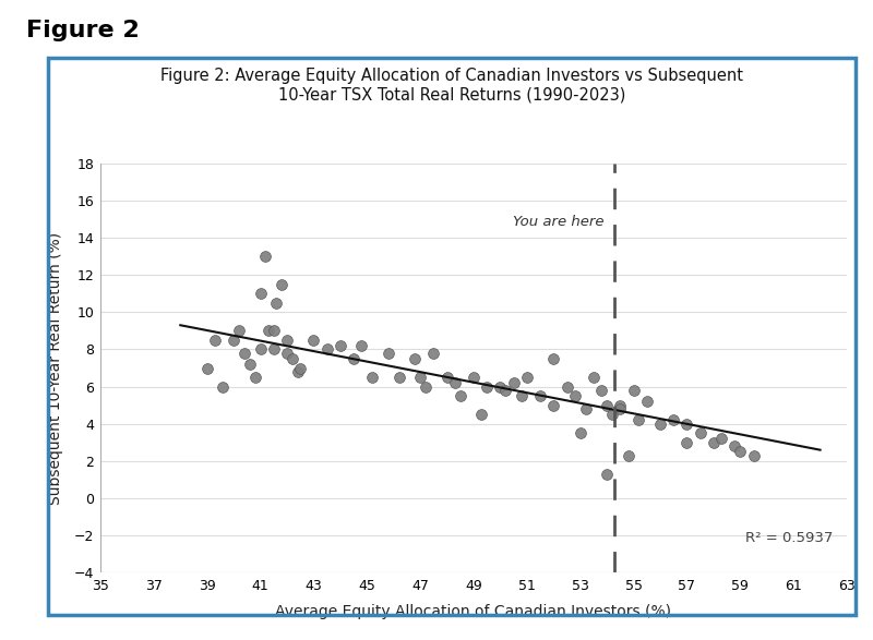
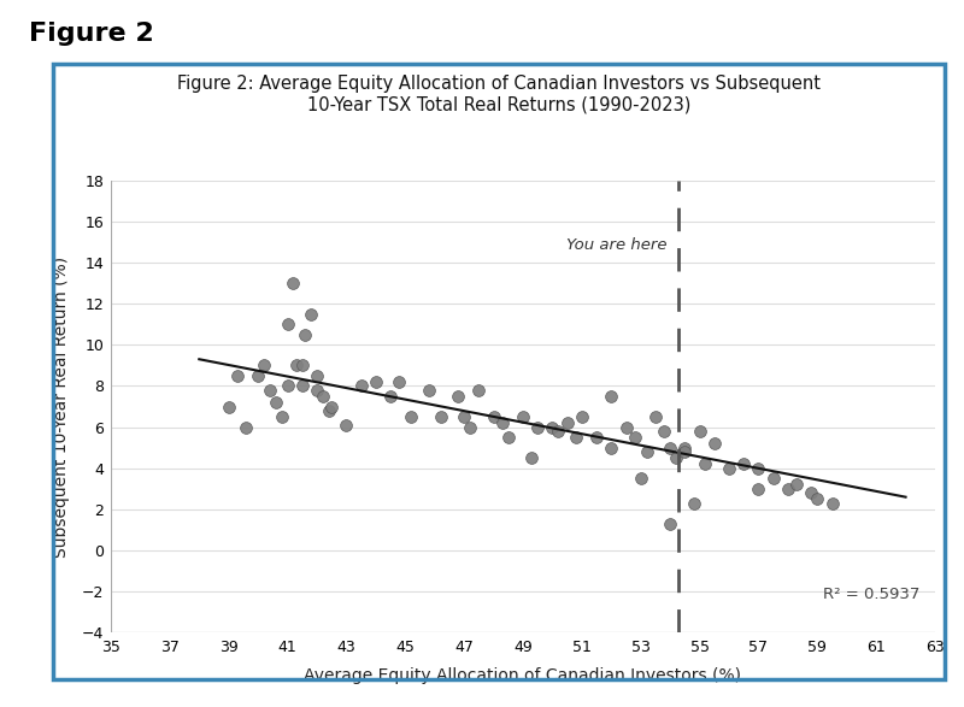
43: 8.5 -> 6.1
